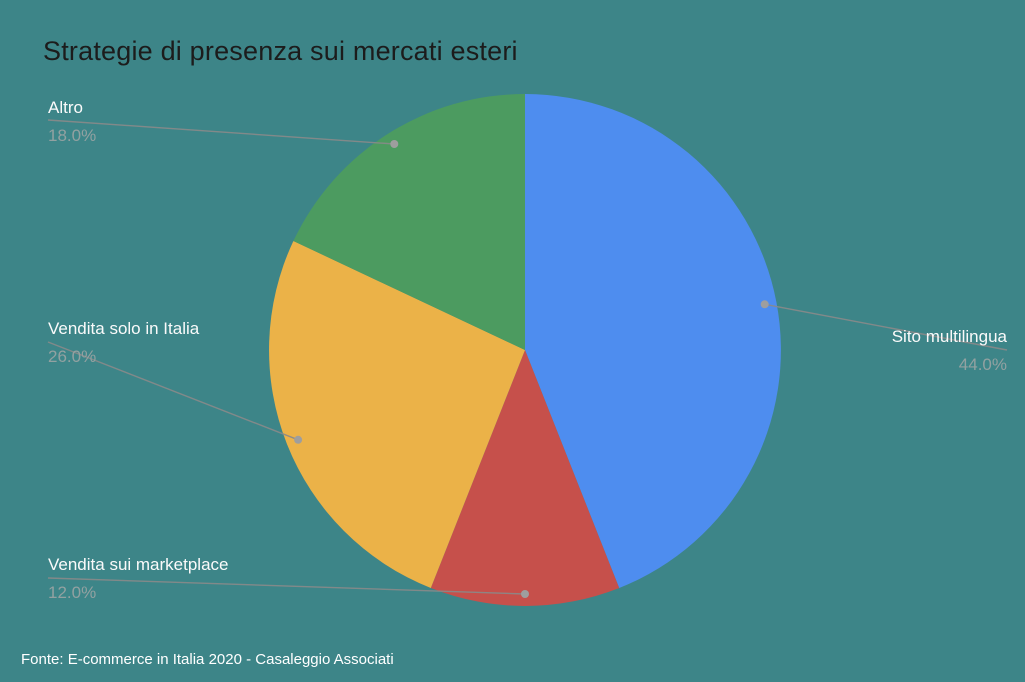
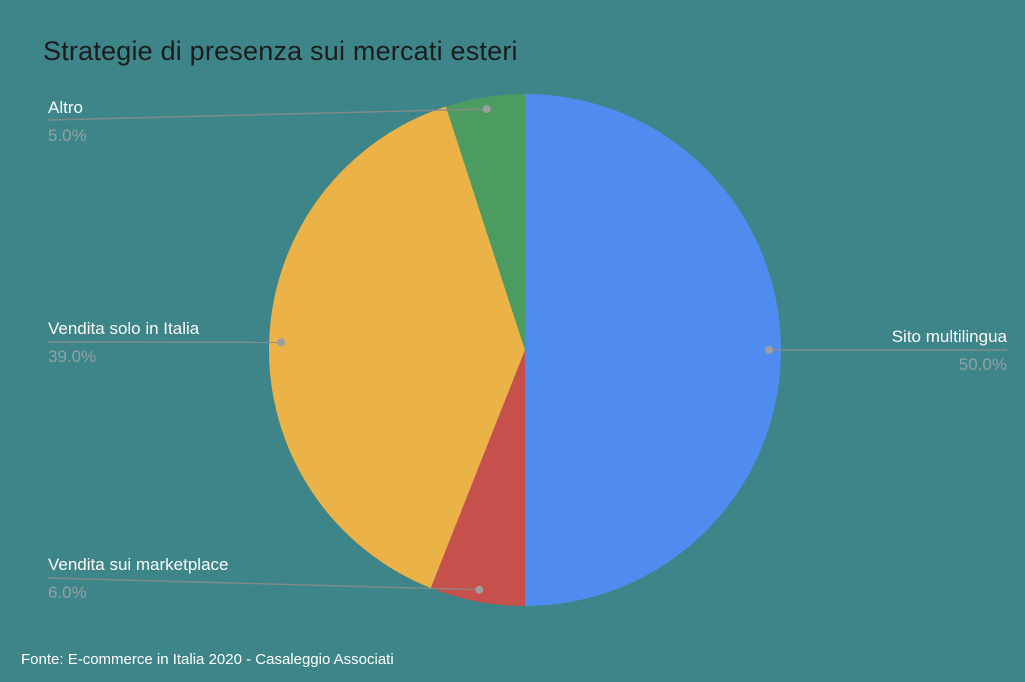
Sito multilingua: 44.0% -> 50.0%
Vendita sui marketplace: 12.0% -> 6.0%
Vendita solo in Italia: 26.0% -> 39.0%
Altro: 18.0% -> 5.0%
